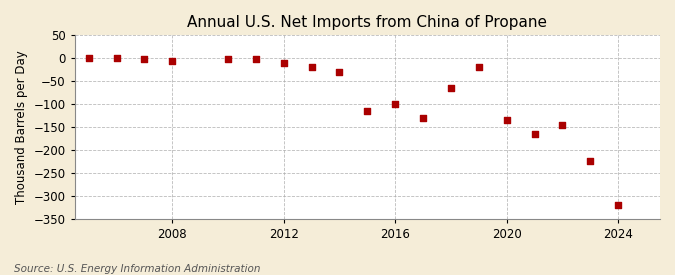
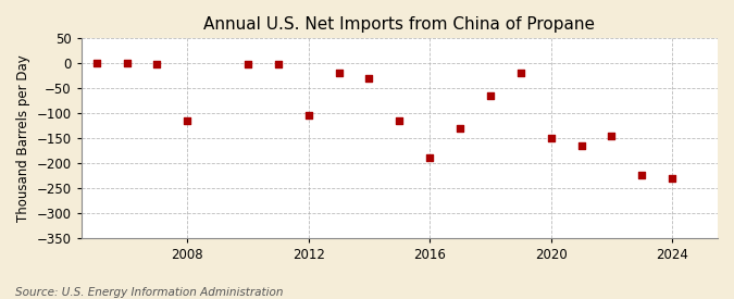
2008: -5 -> -115
2012: -10 -> -105
2016: -100 -> -190
2020: -135 -> -150
2024: -320 -> -230
